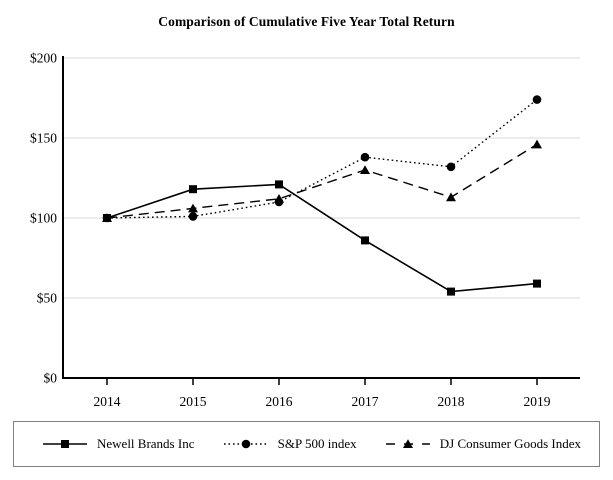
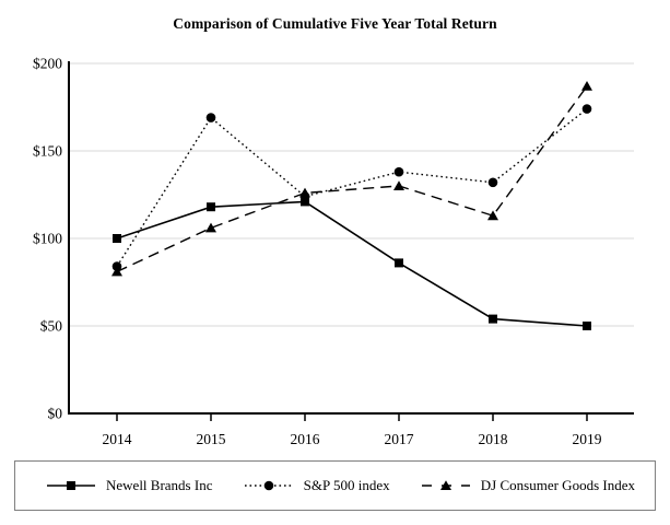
S&P 500 index/2014: $100 -> $84
DJ Consumer Goods Index/2014: $100 -> $81
S&P 500 index/2015: $101 -> $169
S&P 500 index/2016: $110 -> $124
DJ Consumer Goods Index/2016: $112 -> $126
Newell Brands Inc/2019: $59 -> $50
DJ Consumer Goods Index/2019: $146 -> $187
